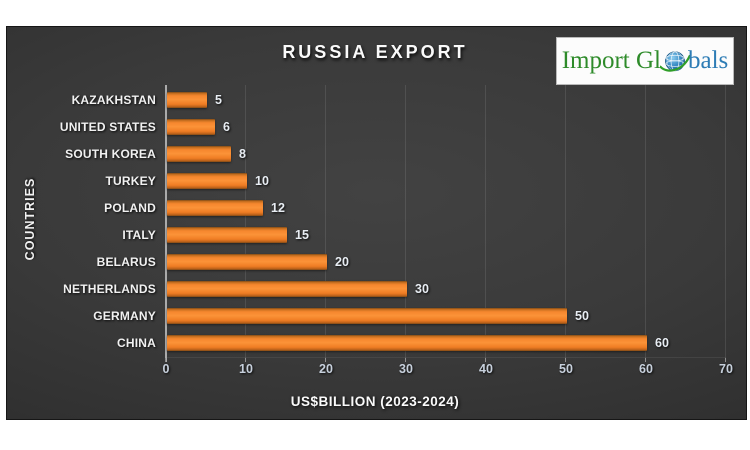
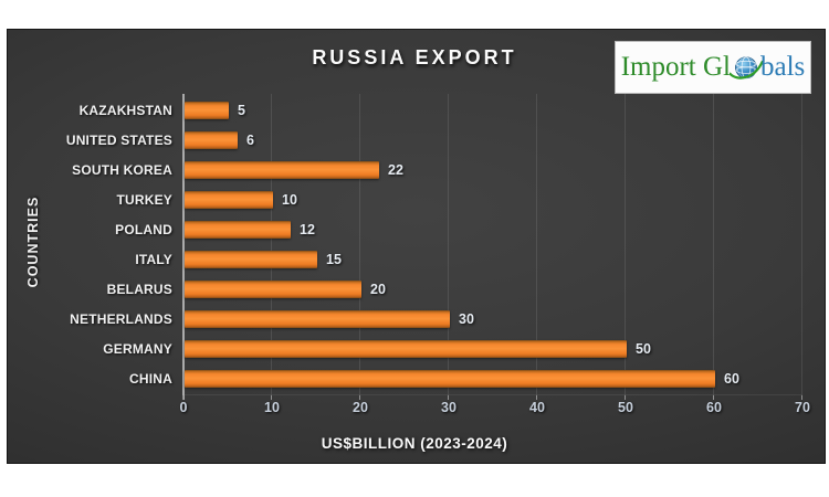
SOUTH KOREA: 8 -> 22
